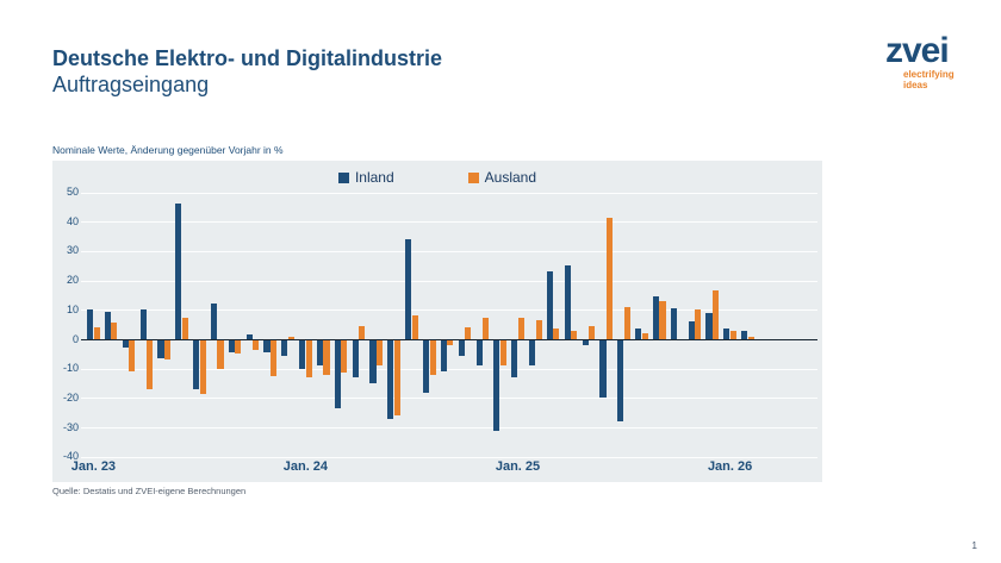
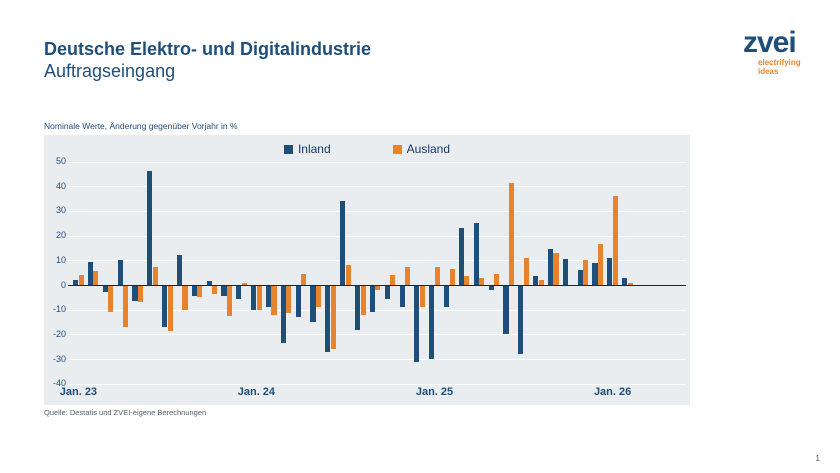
Inland/Jan. 23: 10 -> 2
Ausland/Jan. 24: -13 -> -10
Inland/Jan. 25: -13 -> -30
Inland/Jan. 26: 4 -> 11
Ausland/Jan. 26: 3 -> 36
